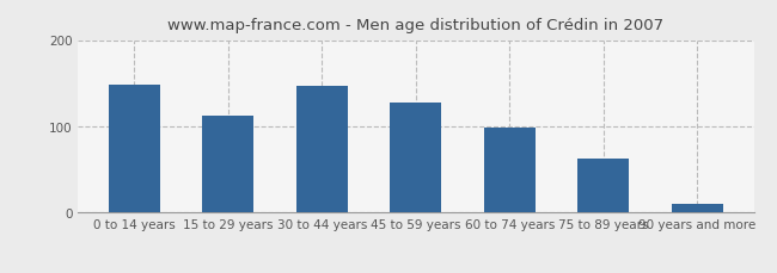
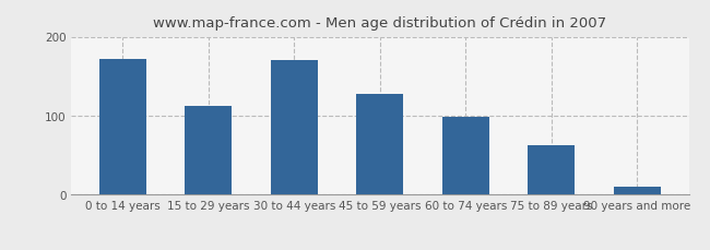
0 to 14 years: 148 -> 172
30 to 44 years: 147 -> 170
